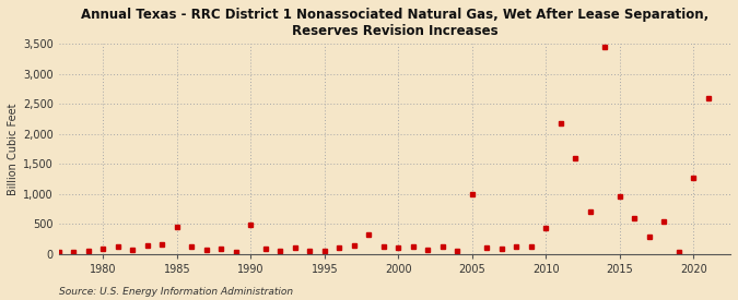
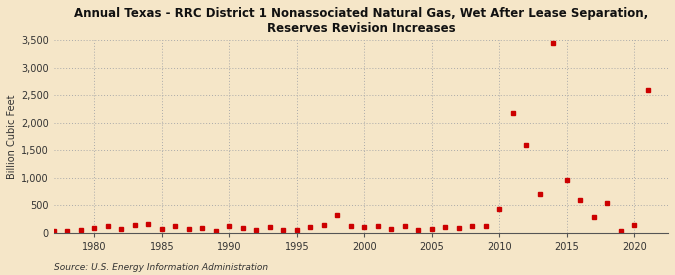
1985: 440 -> 60
1990: 480 -> 110
2005: 1,000 -> 70
2020: 1,260 -> 130
